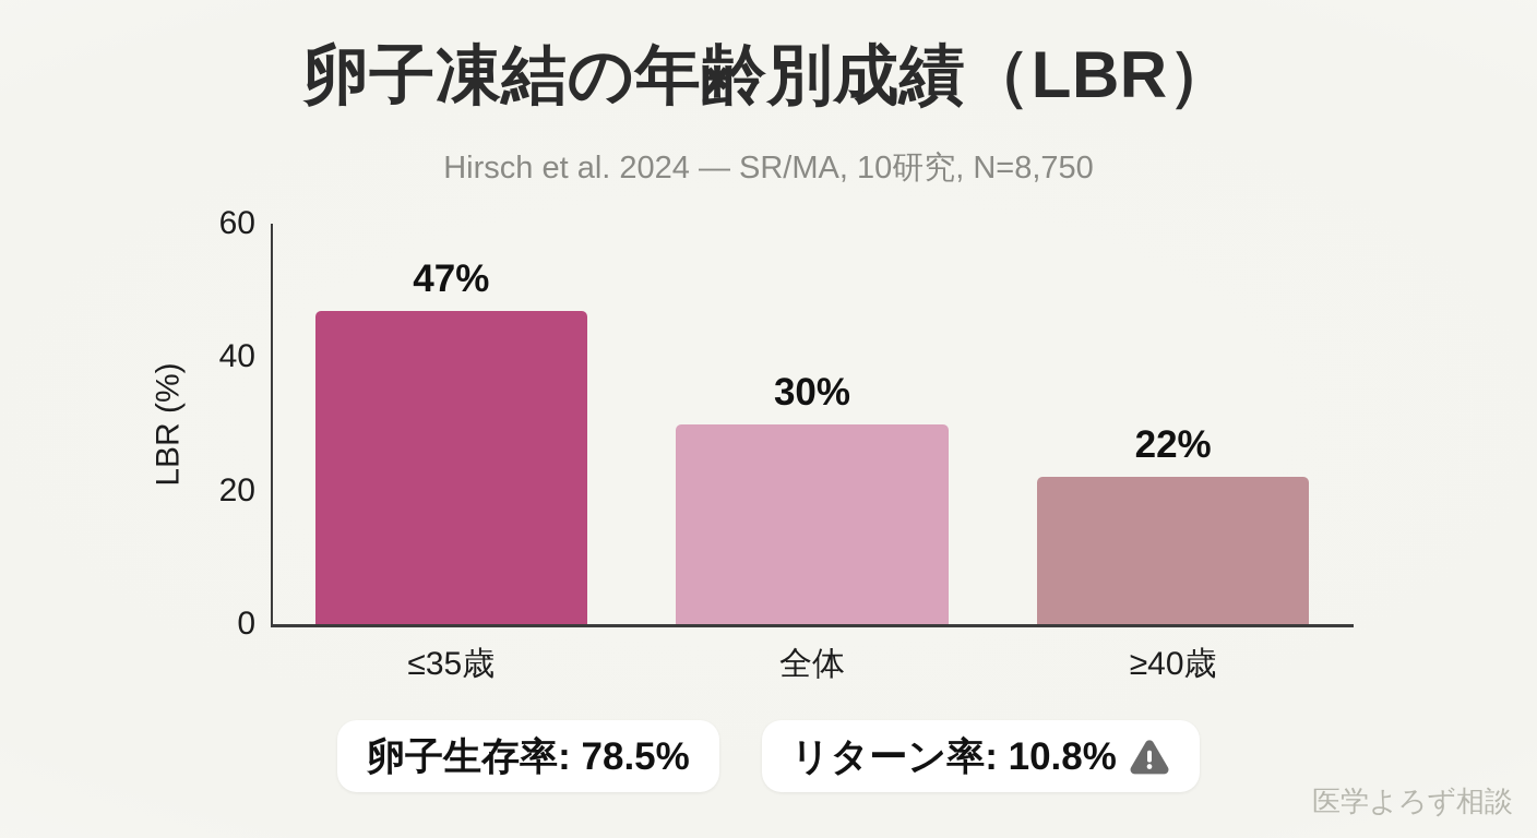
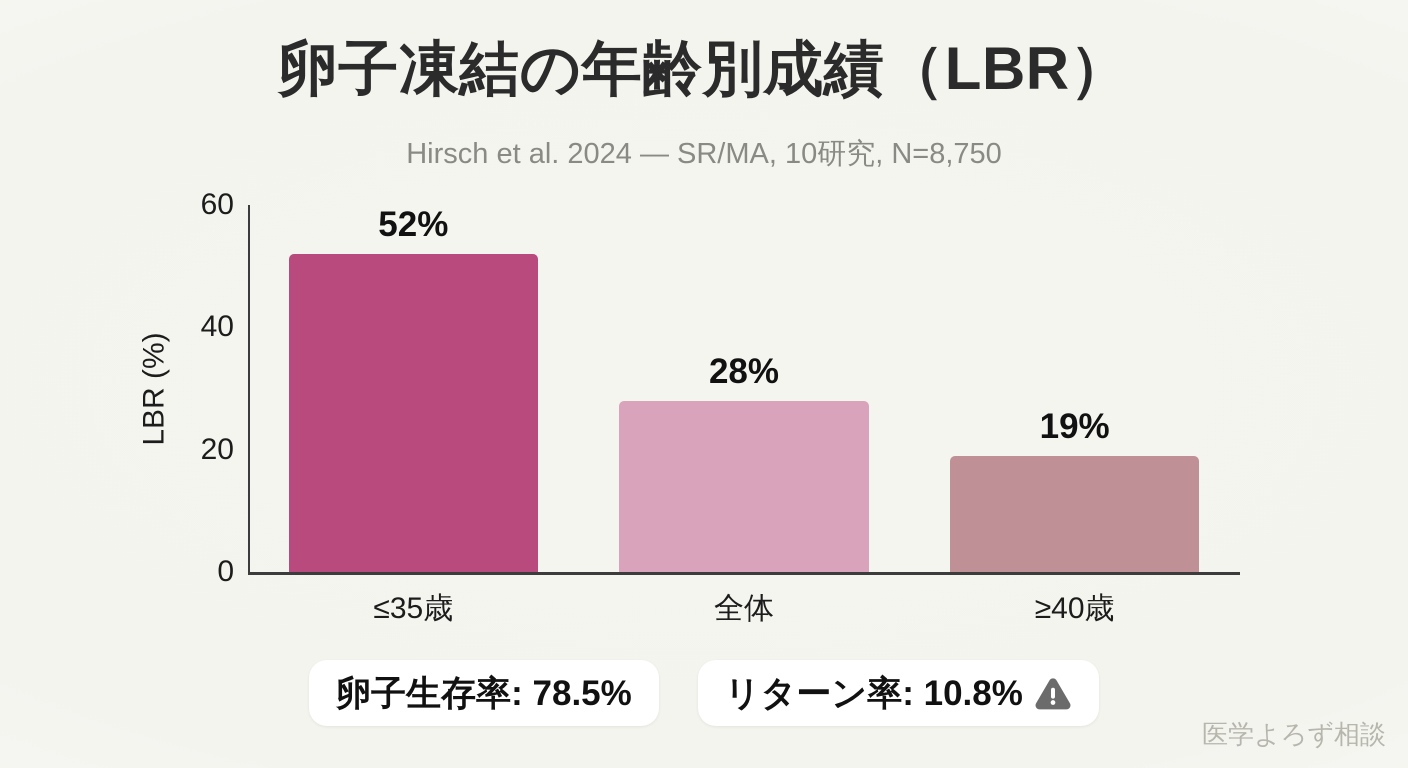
≤35歳: 47% -> 52%
全体: 30% -> 28%
≥40歳: 22% -> 19%
